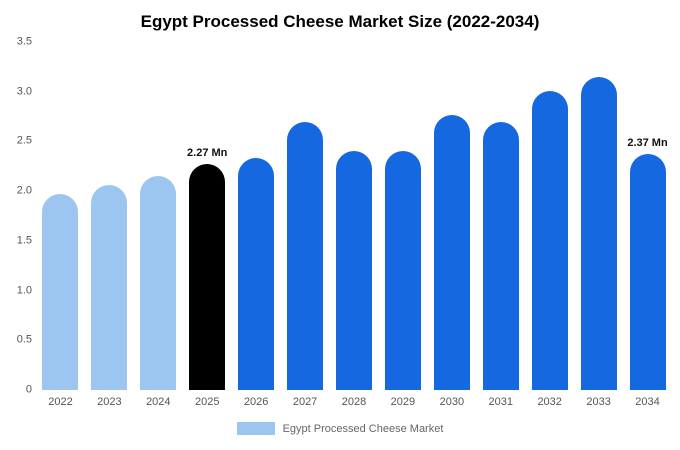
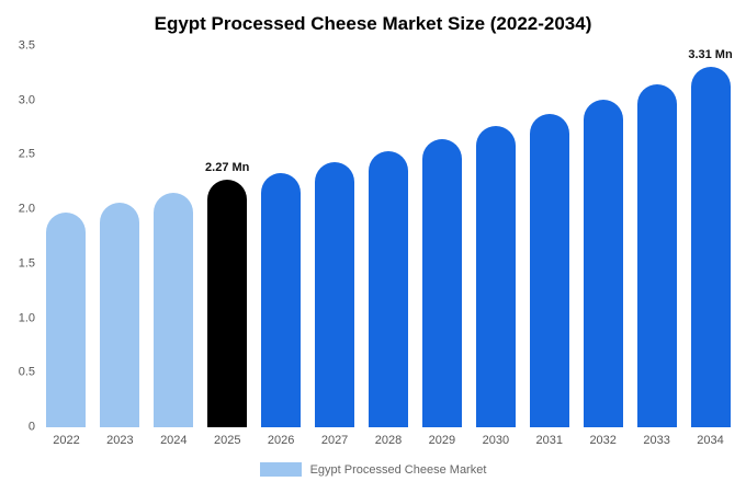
2027: 2.7 -> 2.4
2028: 2.4 -> 2.5
2029: 2.4 -> 2.6
2031: 2.7 -> 2.9
2034: 2.37 -> 3.31
